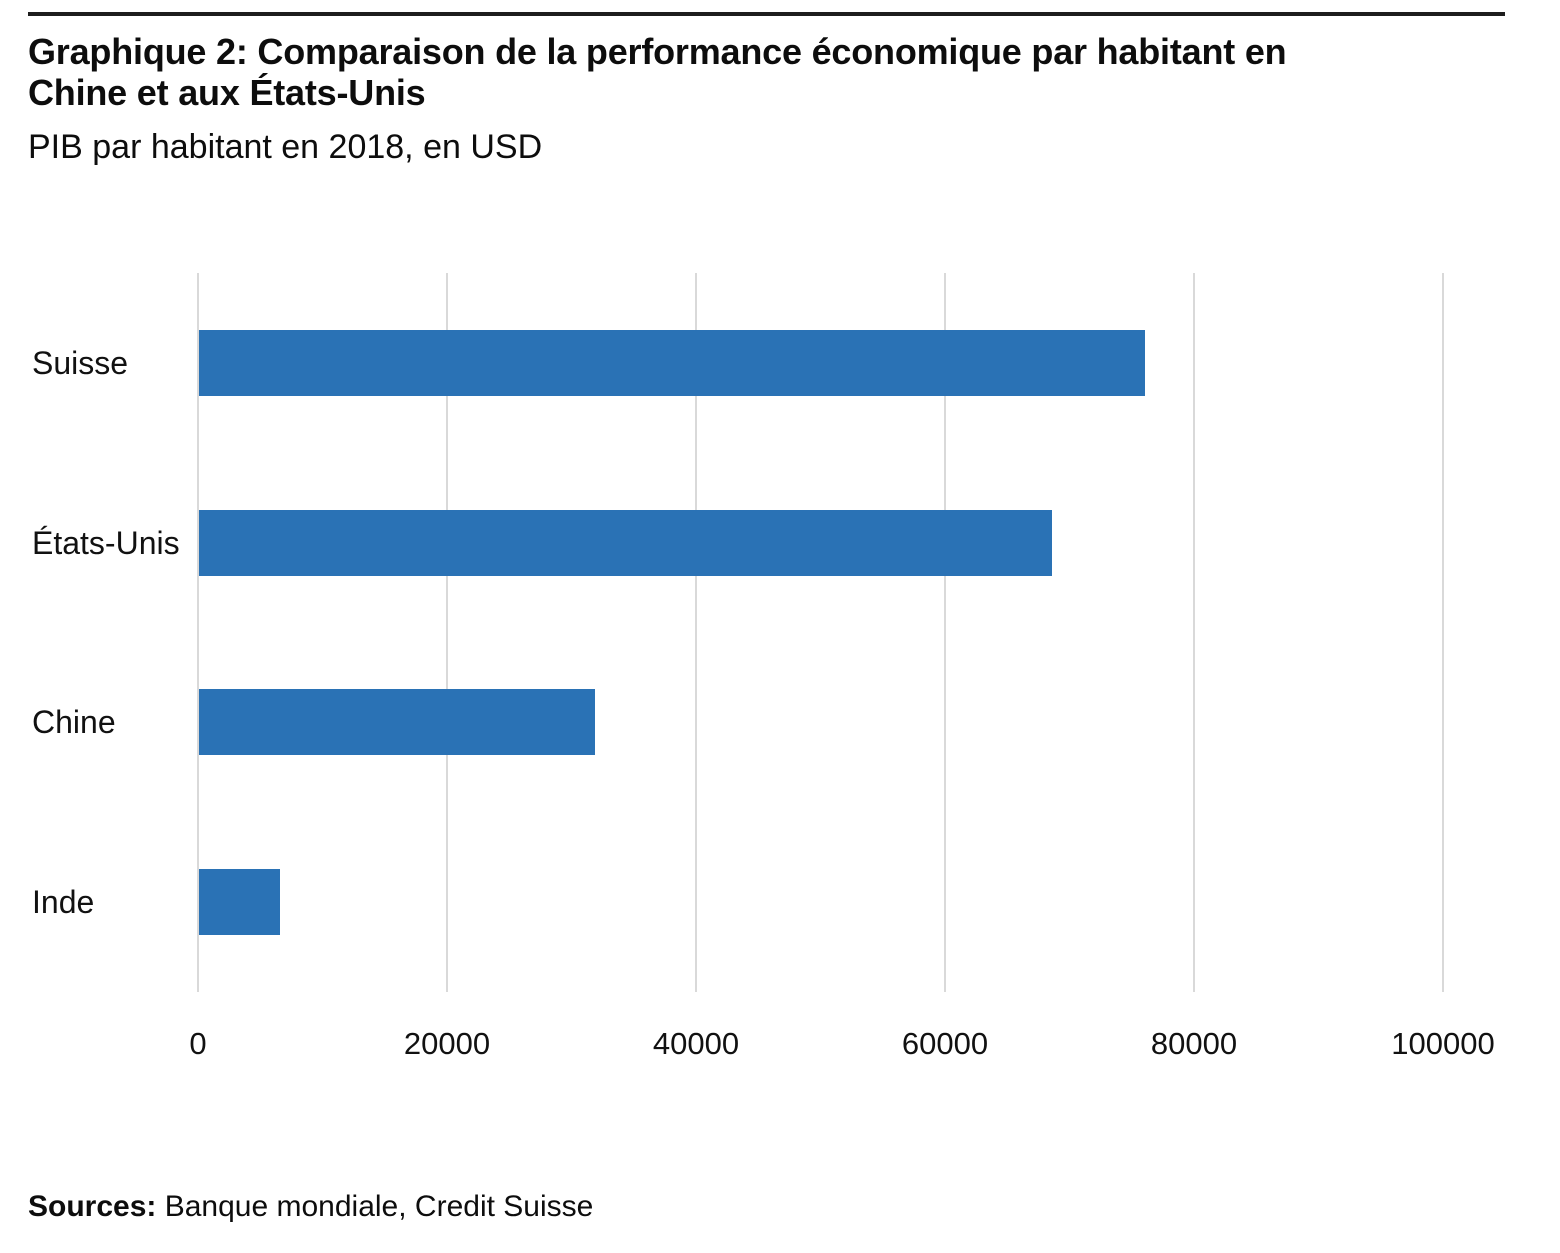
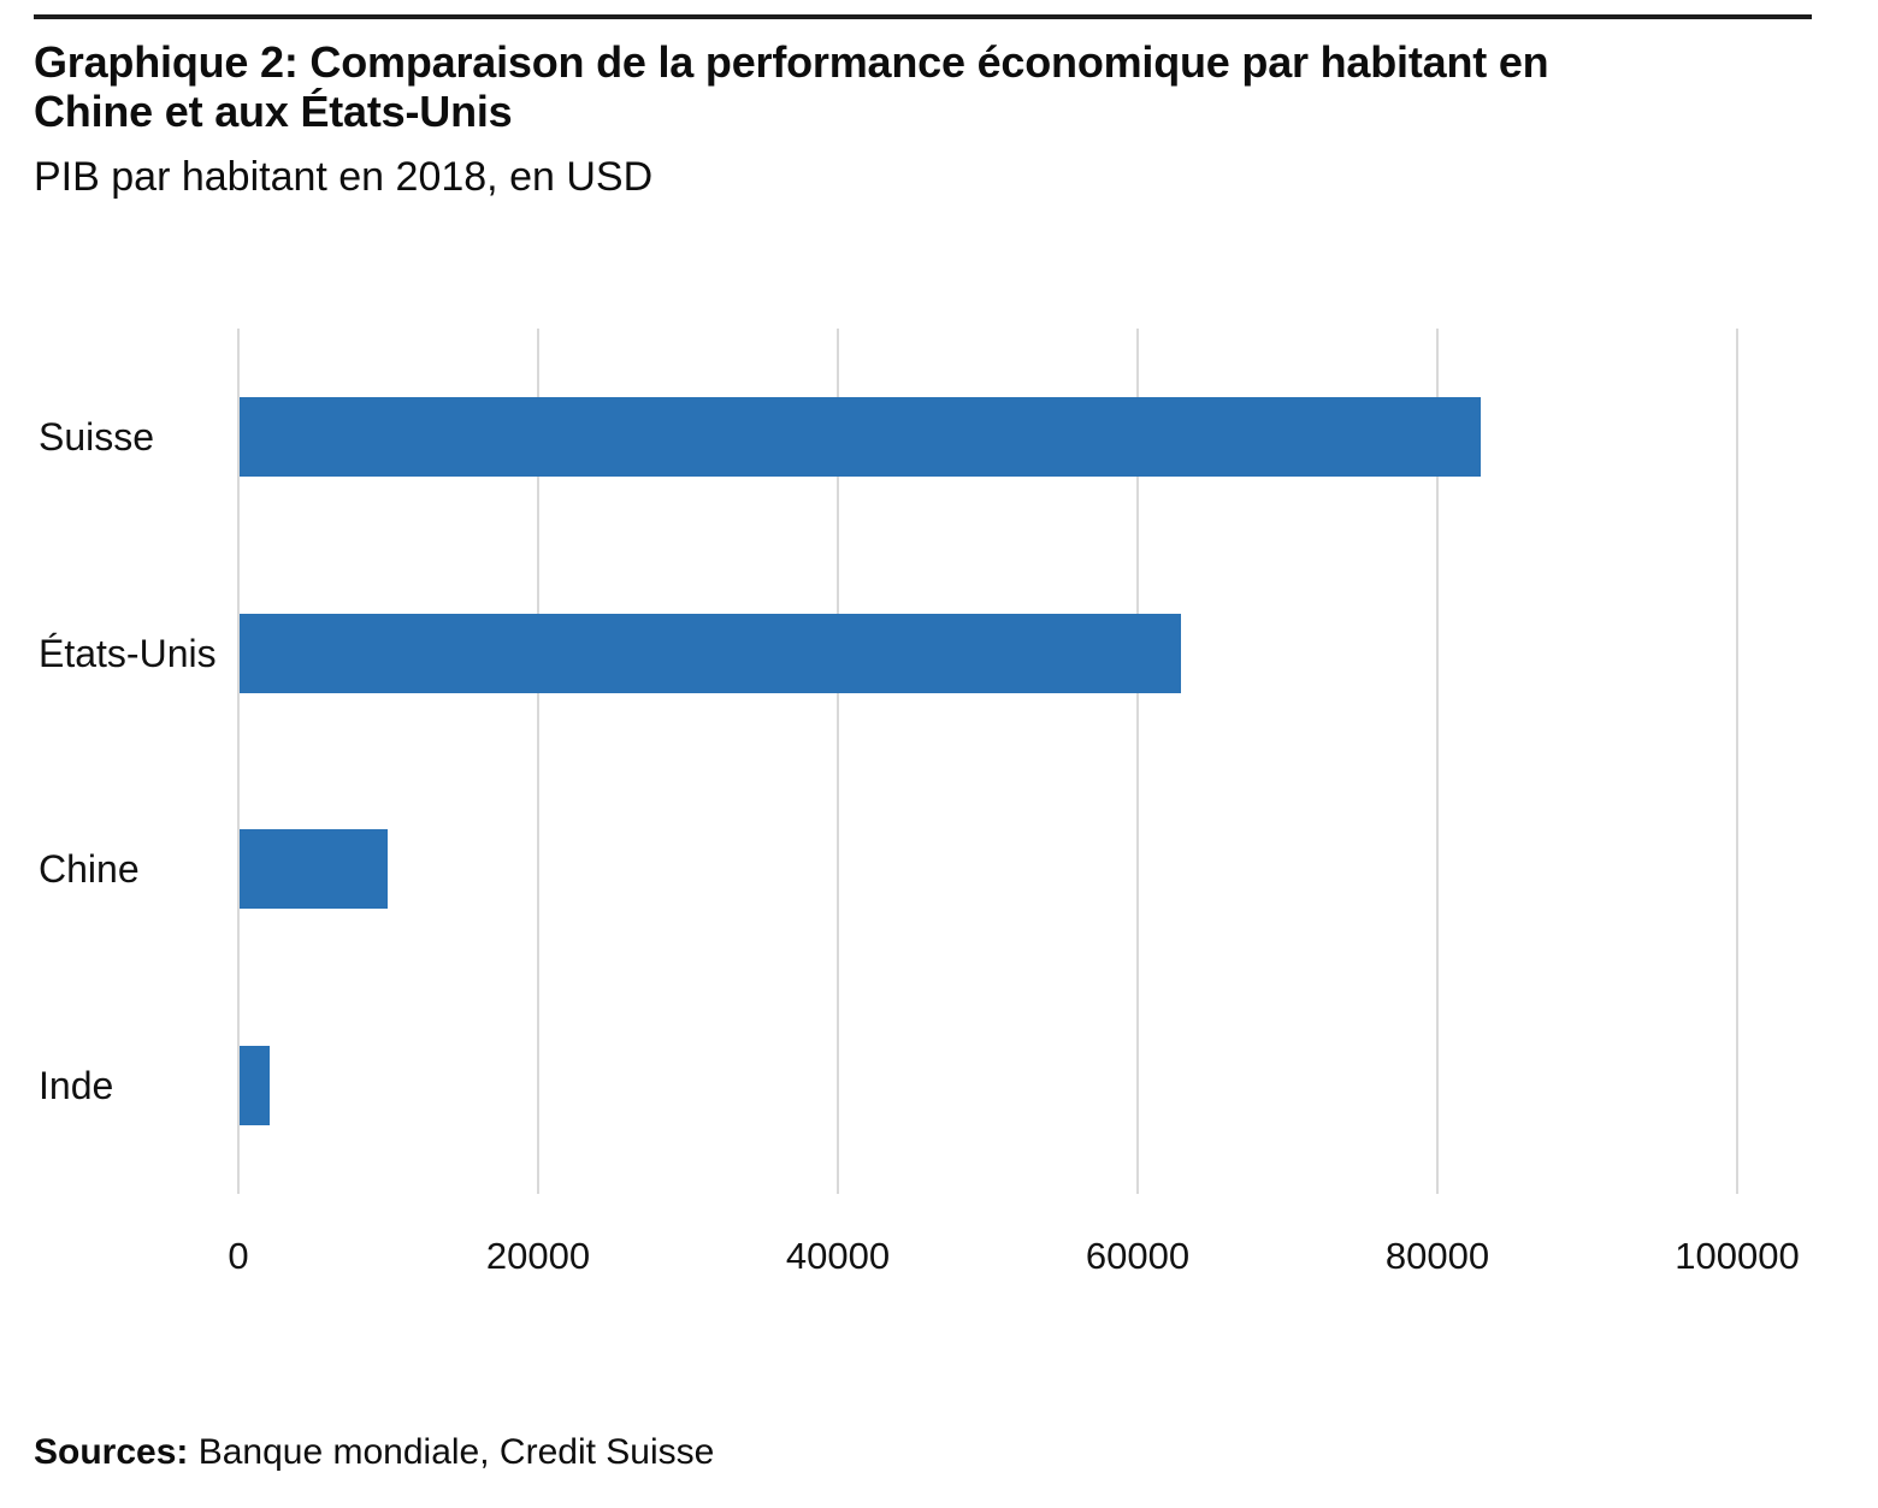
Suisse: 76000 -> 82800
États-Unis: 68500 -> 62800
Chine: 31800 -> 9900
Inde: 6500 -> 2000
